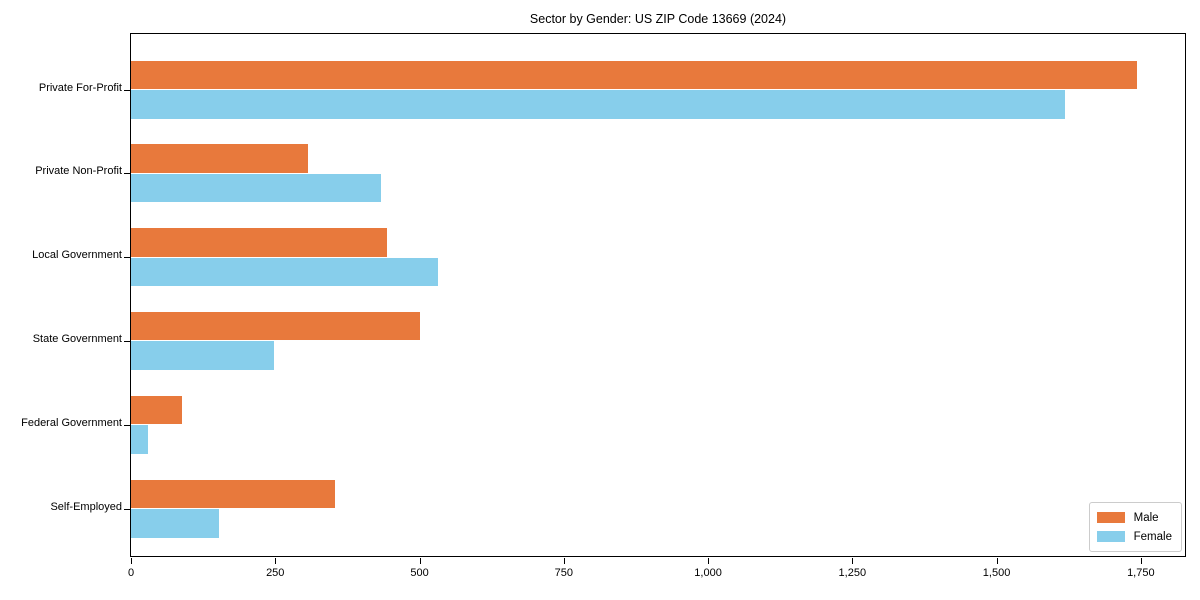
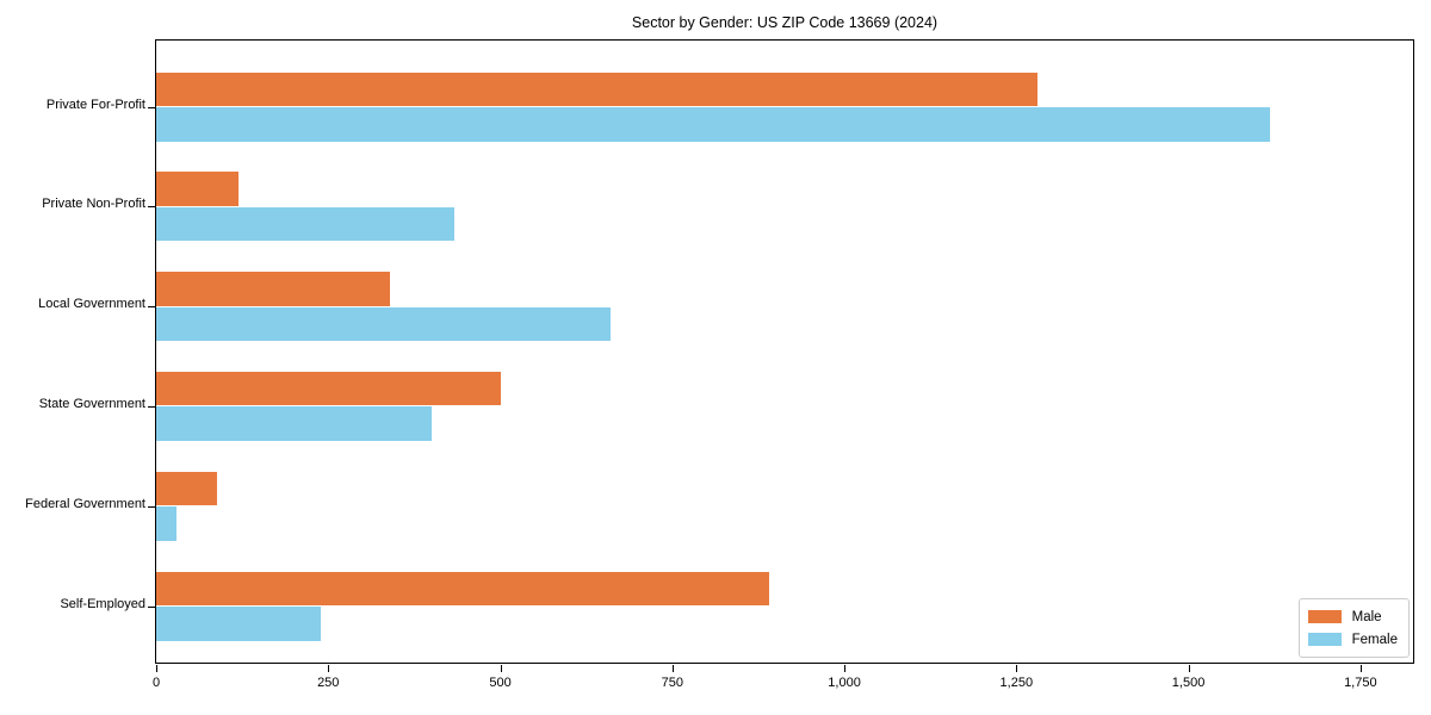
Male/Private For-Profit: 1740 -> 1280
Male/Private Non-Profit: 310 -> 120
Male/Local Government: 440 -> 340
Female/Local Government: 530 -> 660
Female/State Government: 250 -> 400
Male/Self-Employed: 350 -> 890
Female/Self-Employed: 150 -> 240
